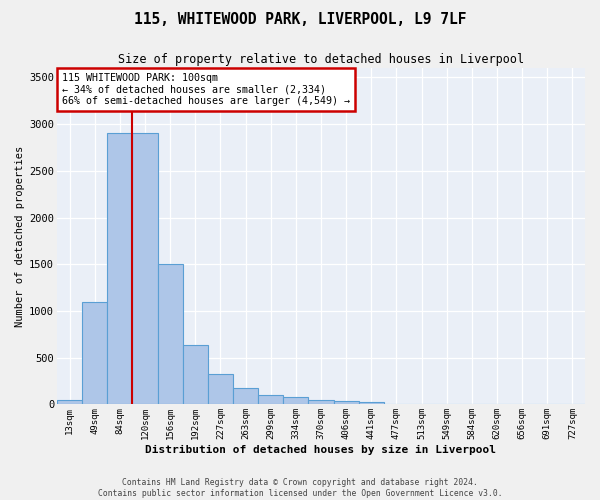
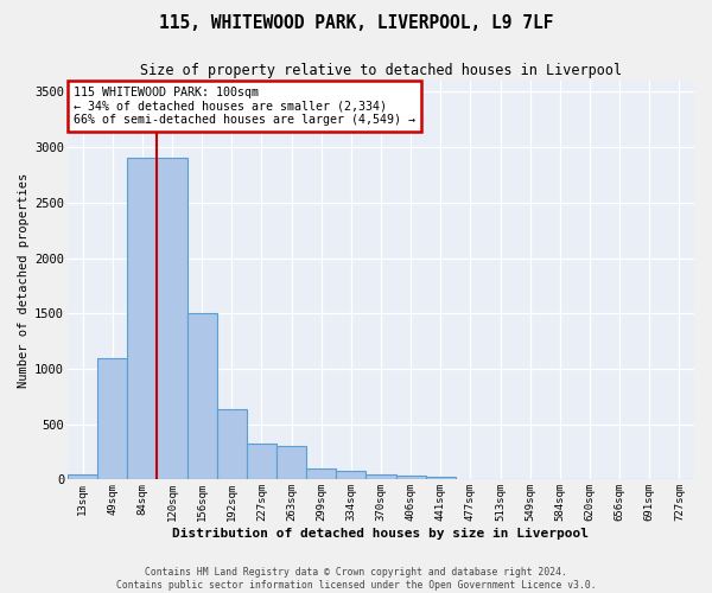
263sqm: 180 -> 300
